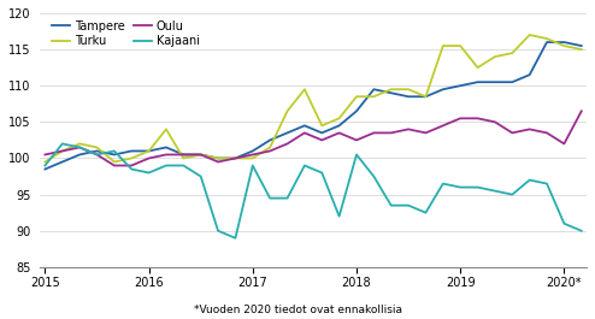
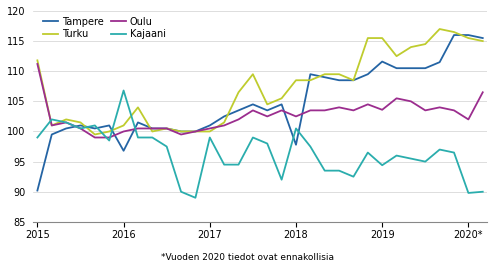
Tampere/2015: 98.5 -> 90.2
Turku/2015: 99.5 -> 111.8
Oulu/2015: 100.5 -> 111.2
Tampere/2016: 101.0 -> 96.8
Kajaani/2016: 98.0 -> 106.8
Tampere/2018: 106.5 -> 97.8
Tampere/2019: 110.0 -> 111.6
Oulu/2019: 105.5 -> 103.6
Kajaani/2019: 96.0 -> 94.4
Kajaani/2020*: 91.0 -> 89.8
